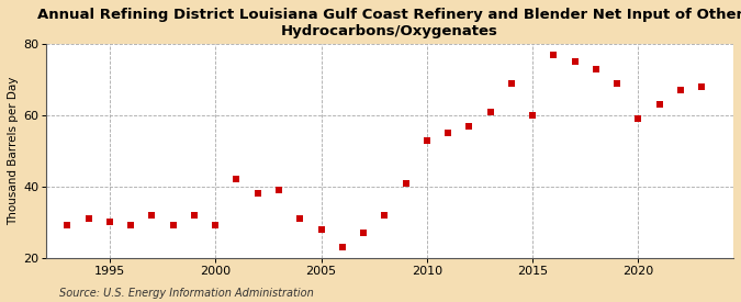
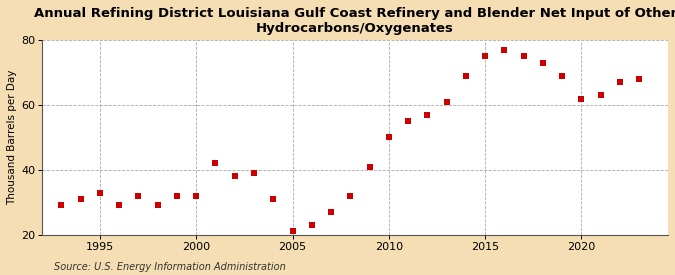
1995: 30 -> 33
2000: 29 -> 32
2005: 28 -> 21
2010: 53 -> 50
2015: 60 -> 75
2020: 59 -> 62
